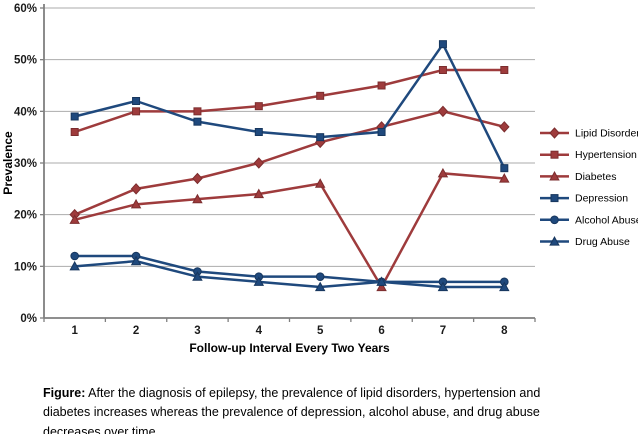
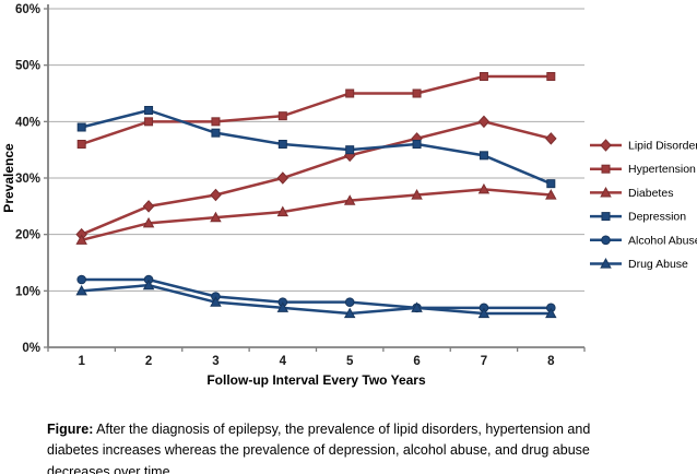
Hypertension/5: 43% -> 45%
Diabetes/6: 6% -> 27%
Depression/7: 53% -> 34%
